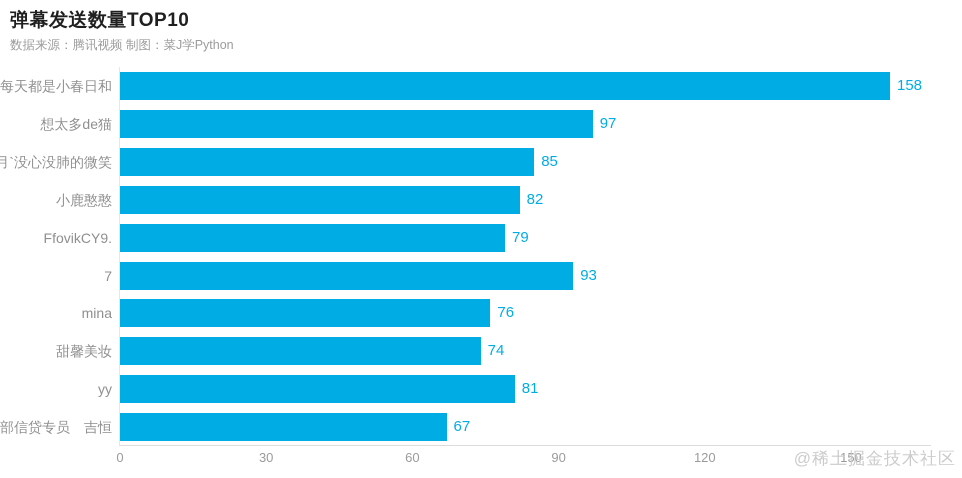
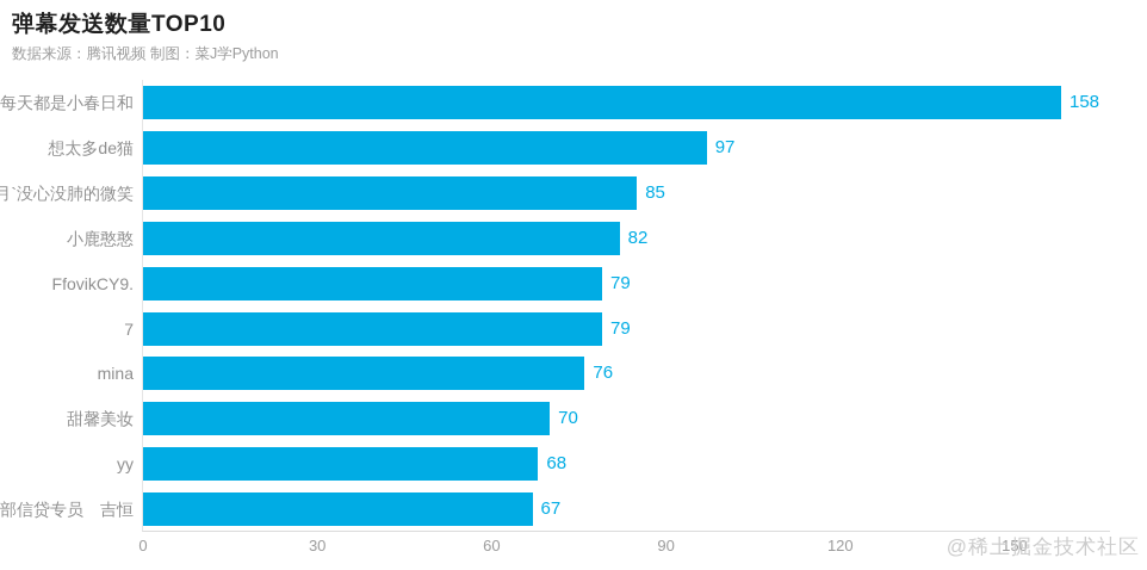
7: 93 -> 79
甜馨美妆: 74 -> 70
yy: 81 -> 68
